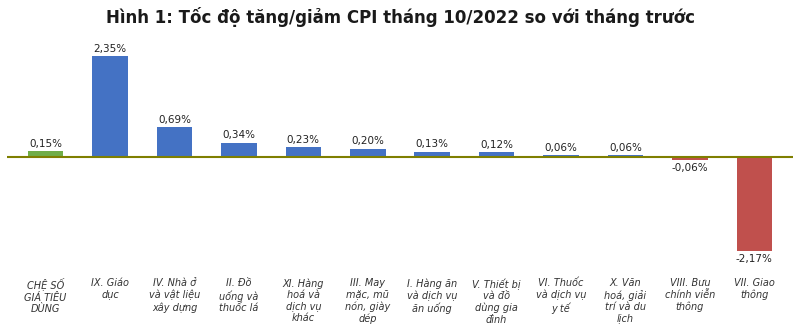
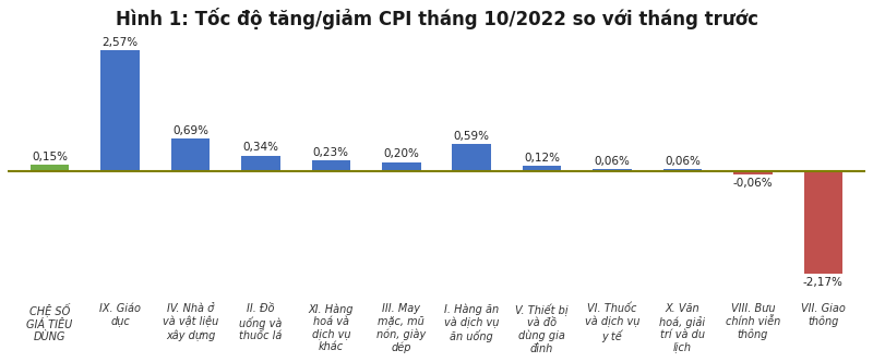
IX. Giáo dục: 2,35% -> 2,57%
I. Hàng ăn và dịch vụ ăn uống: 0,13% -> 0,59%
